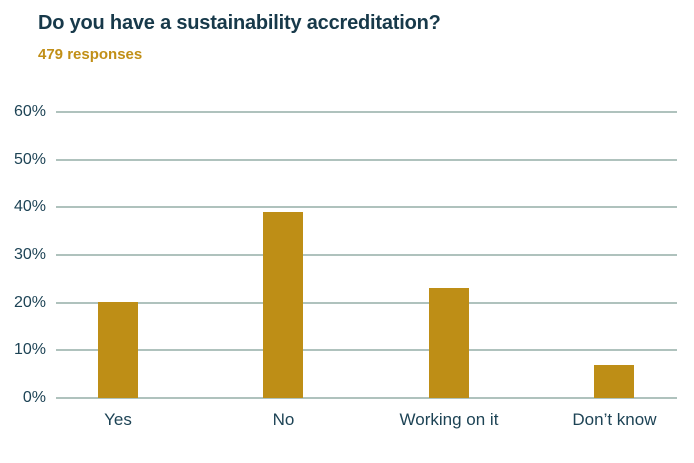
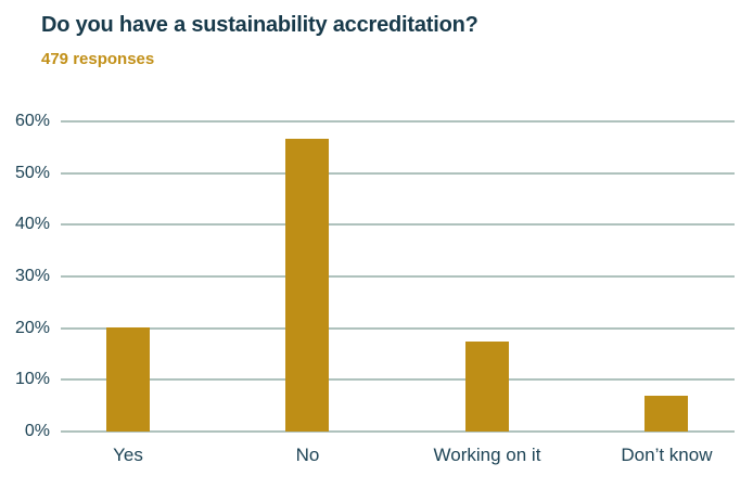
No: 39% -> 57%
Working on it: 23% -> 17%
